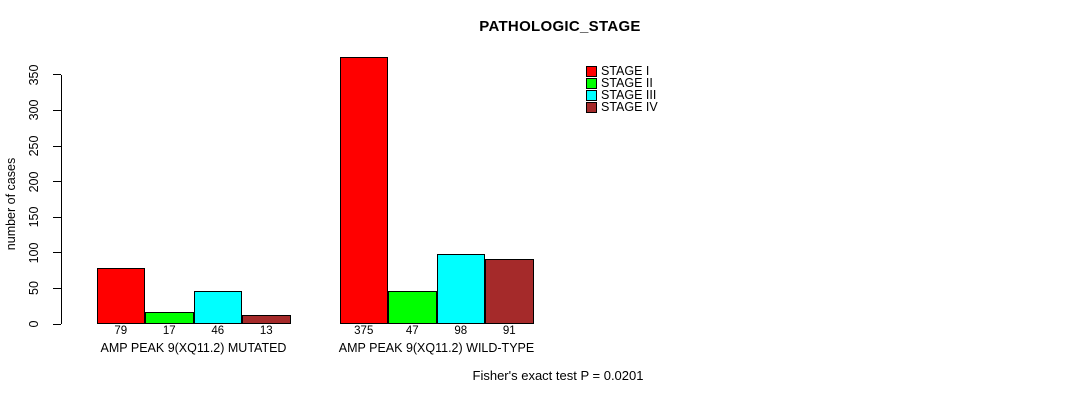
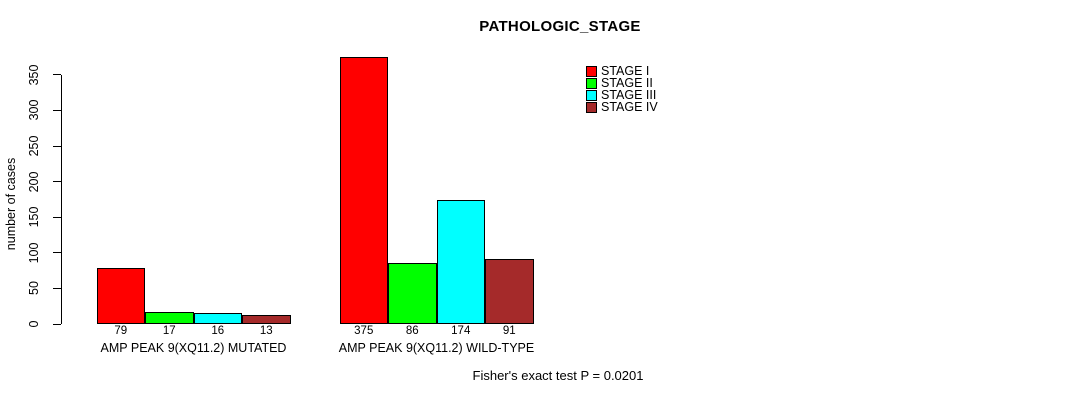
STAGE III/AMP PEAK 9(XQ11.2) MUTATED: 46 -> 16
STAGE II/AMP PEAK 9(XQ11.2) WILD-TYPE: 47 -> 86
STAGE III/AMP PEAK 9(XQ11.2) WILD-TYPE: 98 -> 174
